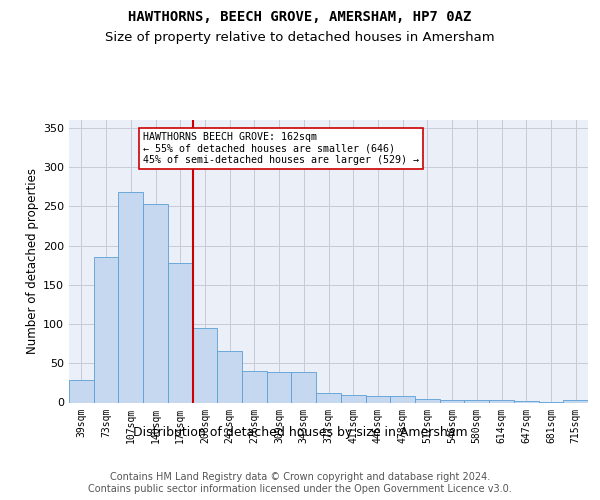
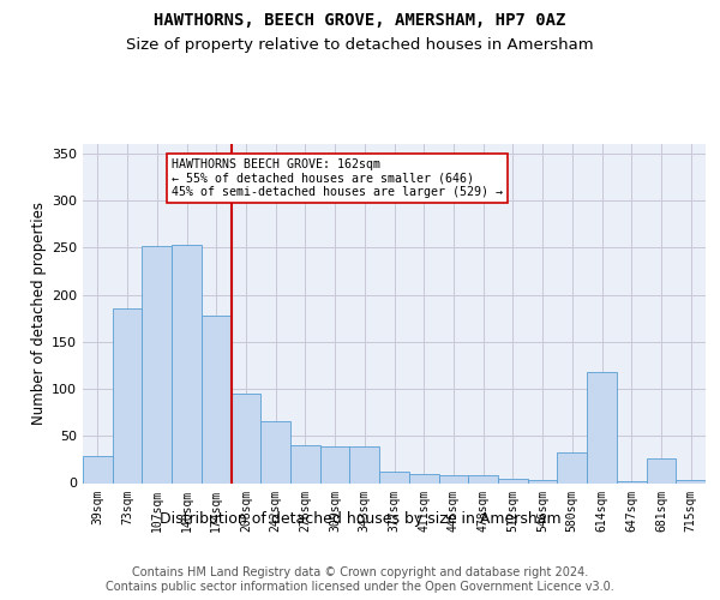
107sqm: 268 -> 252
580sqm: 3 -> 32
614sqm: 3 -> 118
681sqm: 1 -> 26
